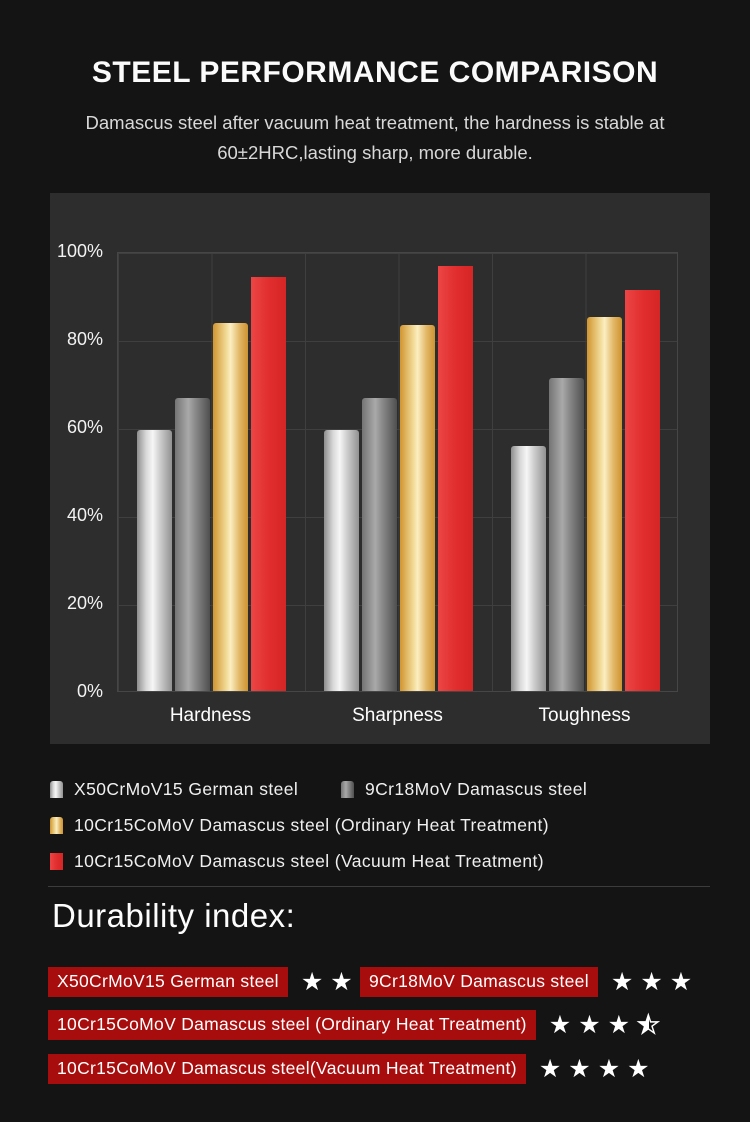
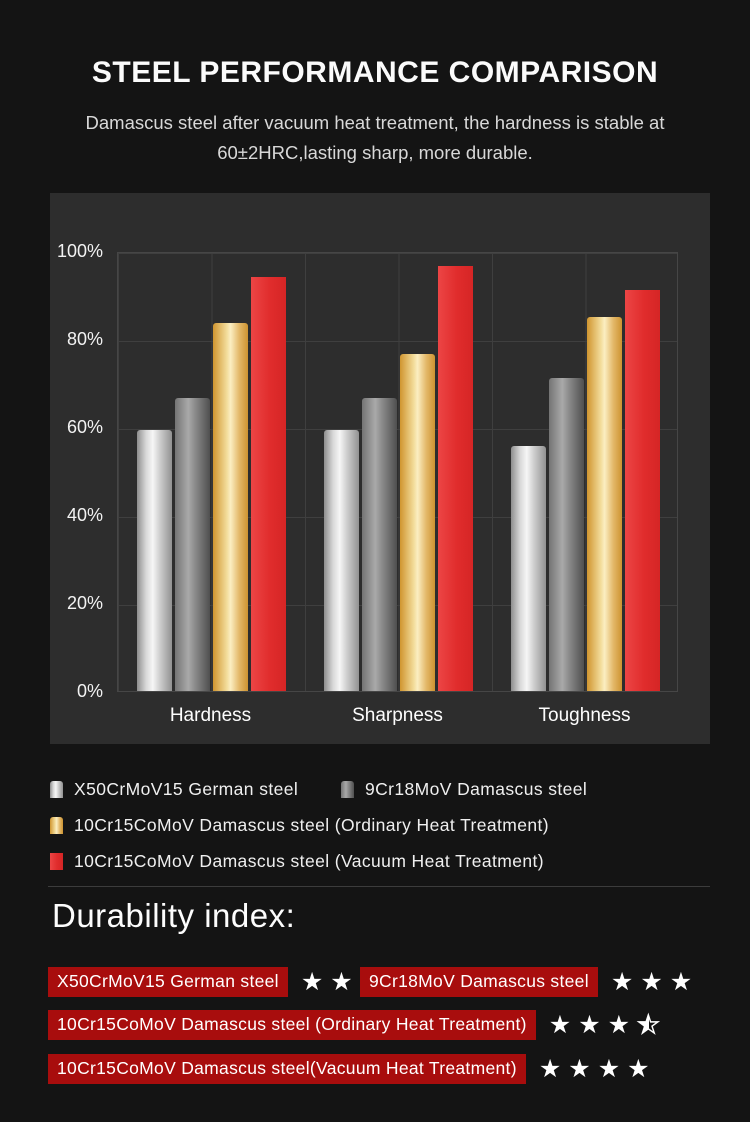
10Cr15CoMoV Damascus steel (Ordinary Heat Treatment)/Sharpness: 84% -> 77%
